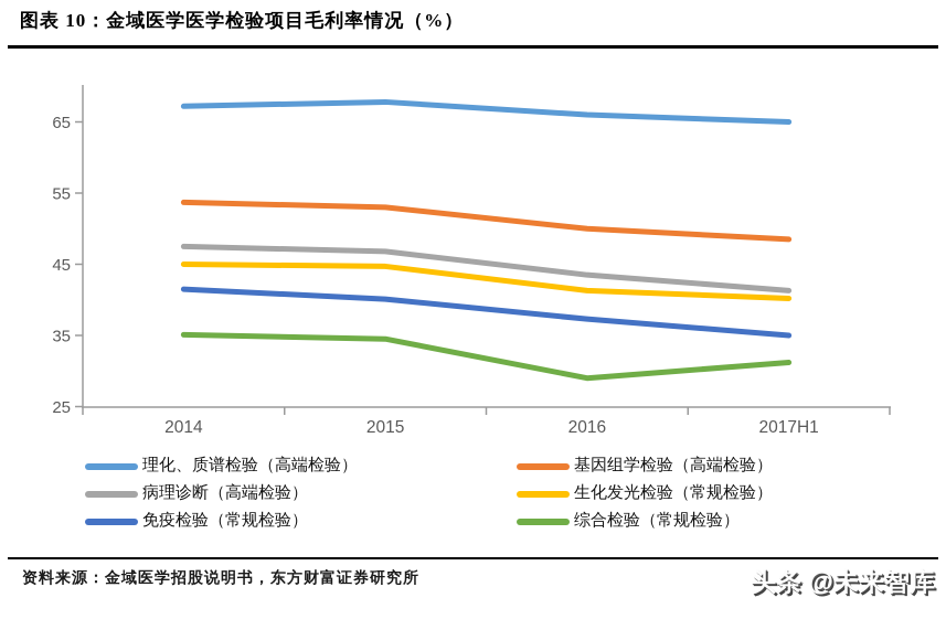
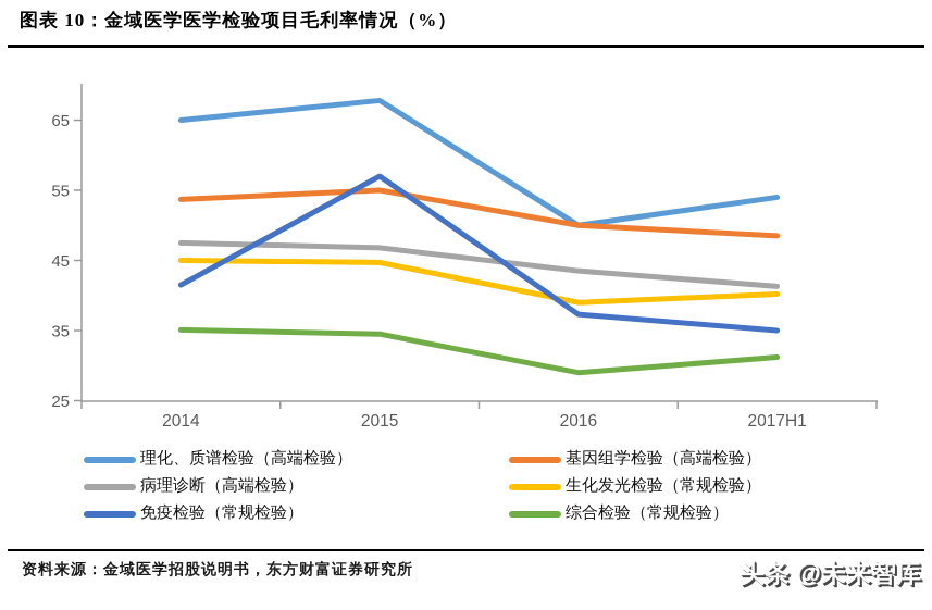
理化、质谱检验（高端检验）/2014: 67 -> 65
基因组学检验（高端检验）/2015: 53 -> 55
免疫检验（常规检验）/2015: 40 -> 57
理化、质谱检验（高端检验）/2016: 66 -> 50
生化发光检验（常规检验）/2016: 41 -> 39
理化、质谱检验（高端检验）/2017H1: 65 -> 54
